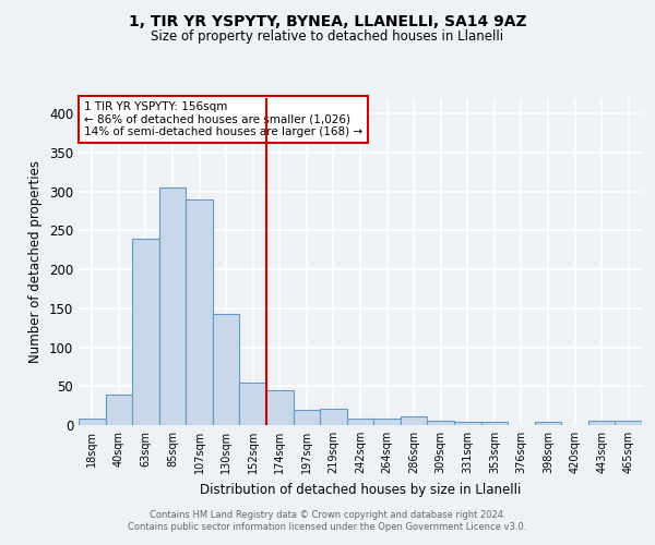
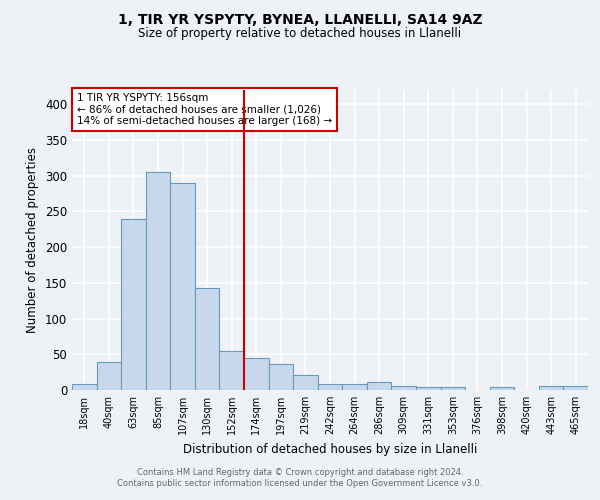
197sqm: 20 -> 36
